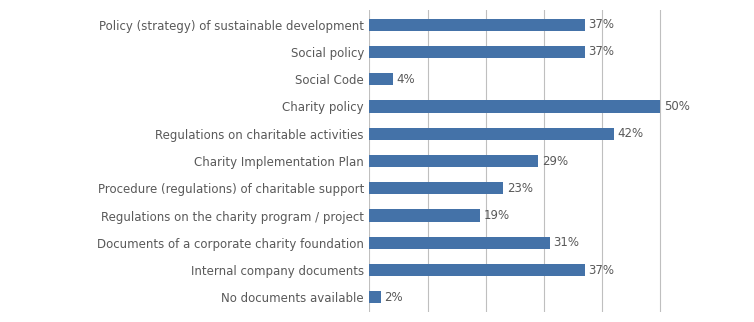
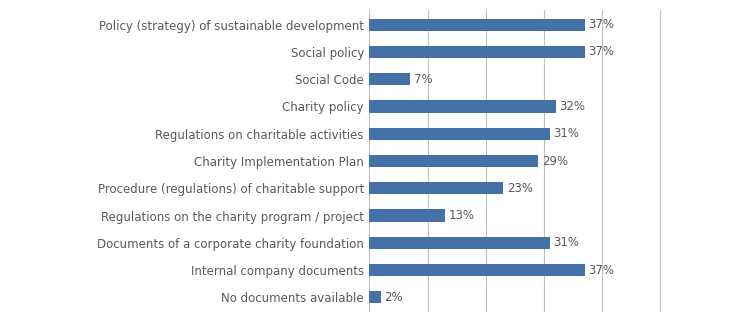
Social Code: 4% -> 7%
Charity policy: 50% -> 32%
Regulations on charitable activities: 42% -> 31%
Regulations on the charity program / project: 19% -> 13%
